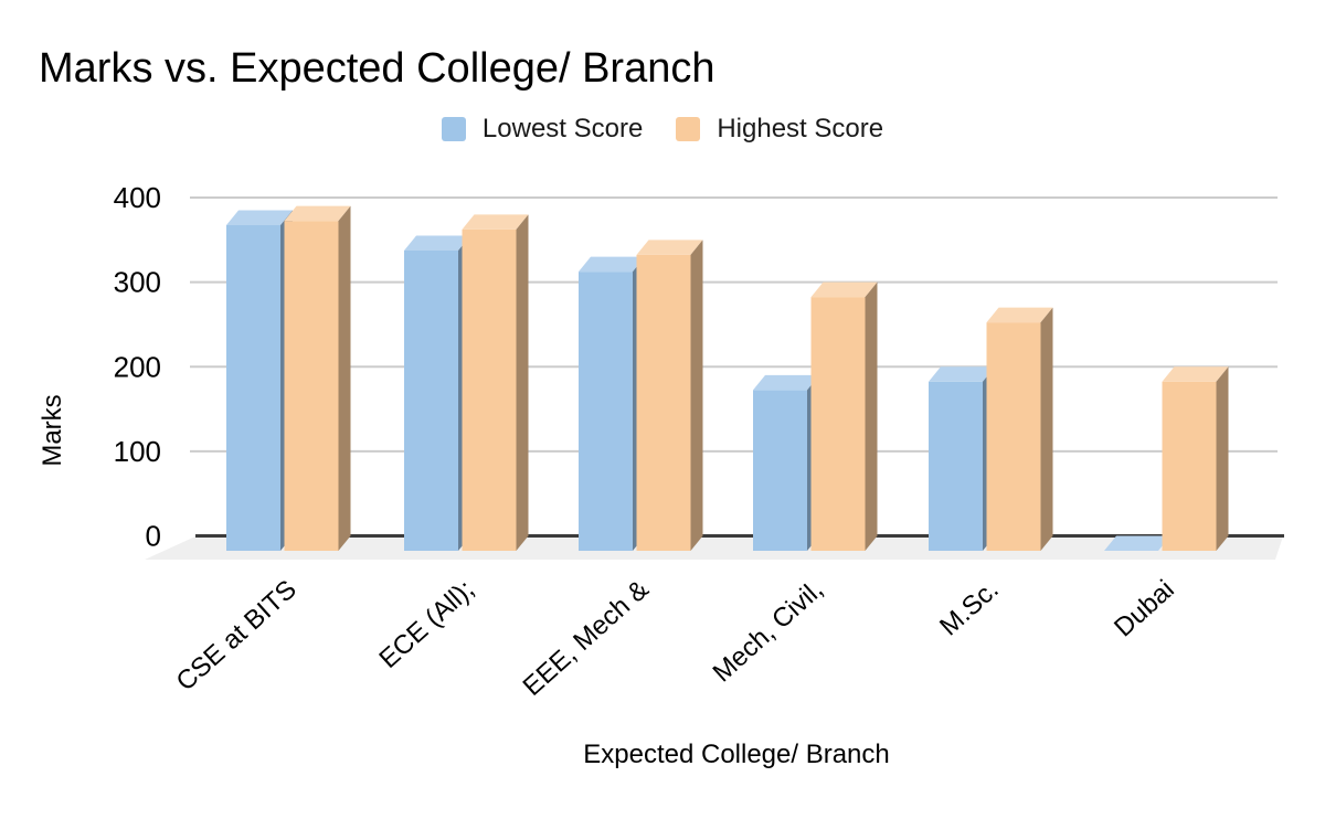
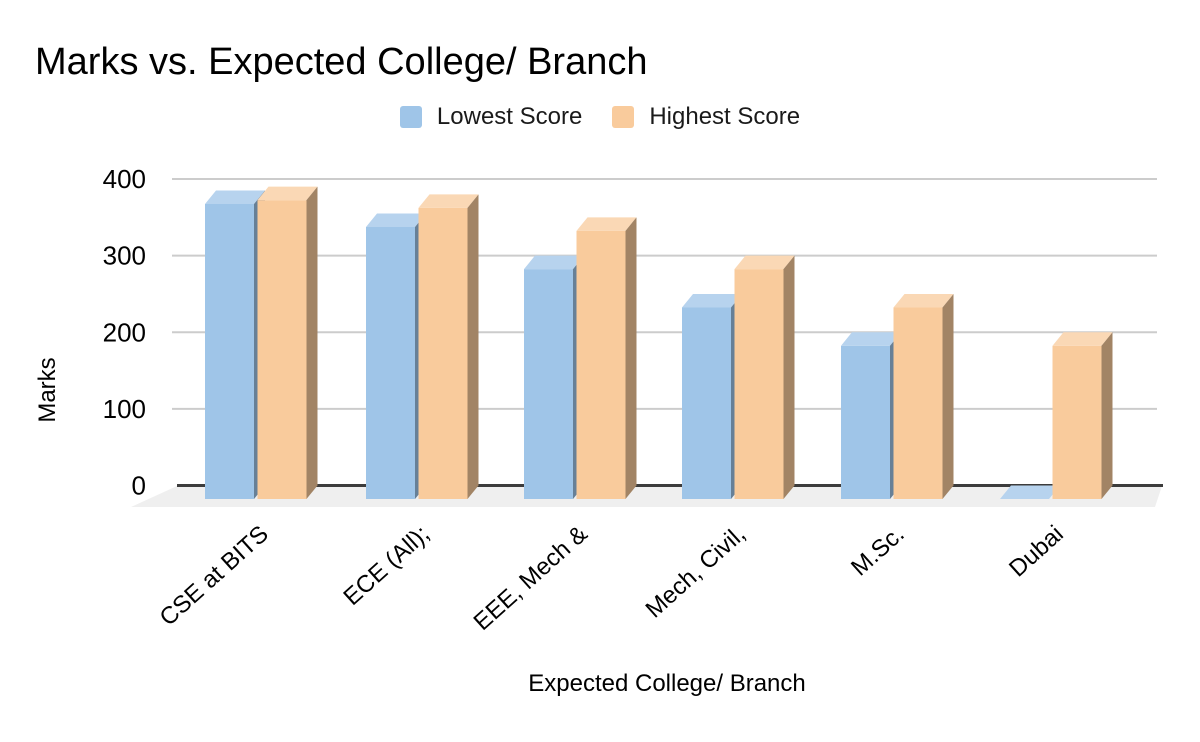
Lowest Score/EEE, Mech &: 330 -> 300
Lowest Score/Mech, Civil,: 190 -> 250
Highest Score/M.Sc.: 270 -> 250
